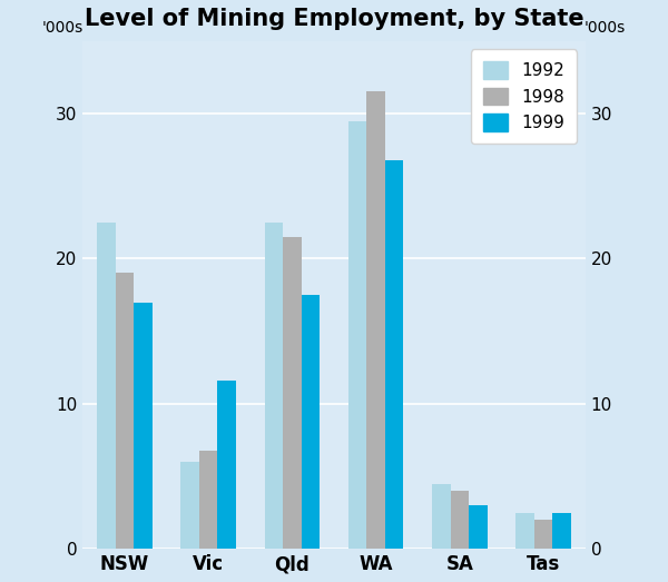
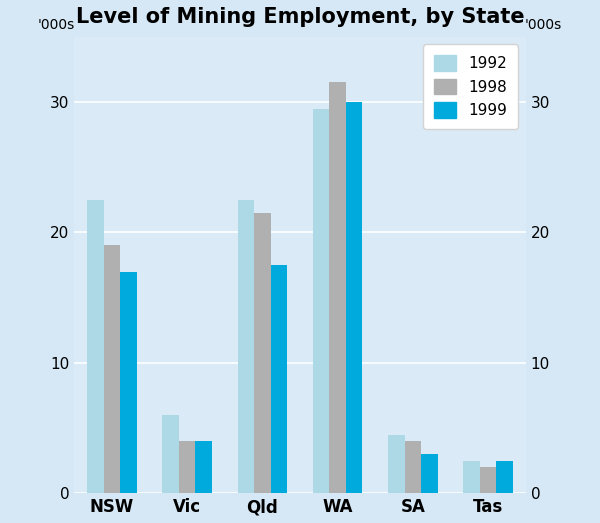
1998/Vic: 6.8 -> 4.0
1999/Vic: 11.6 -> 4.0
1999/WA: 26.8 -> 30.0
